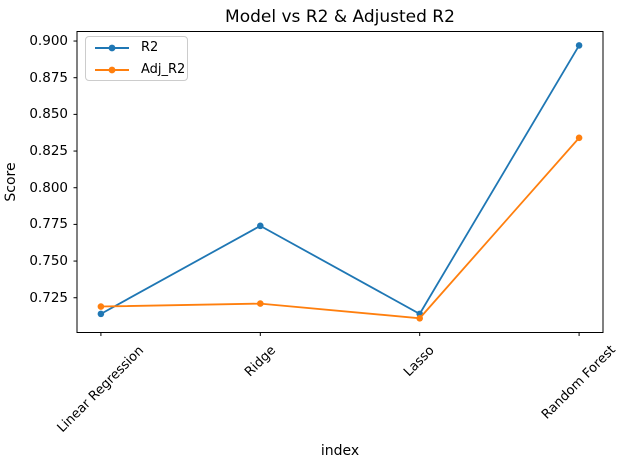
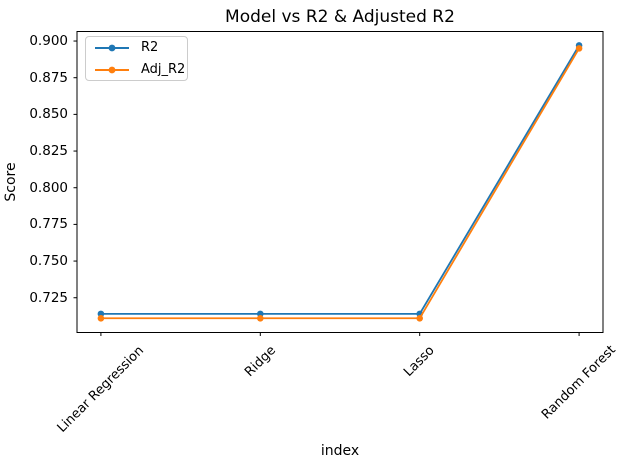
Adj_R2/Linear Regression: 0.719 -> 0.711
R2/Ridge: 0.774 -> 0.714
Adj_R2/Ridge: 0.721 -> 0.711
Adj_R2/Random Forest: 0.834 -> 0.895
